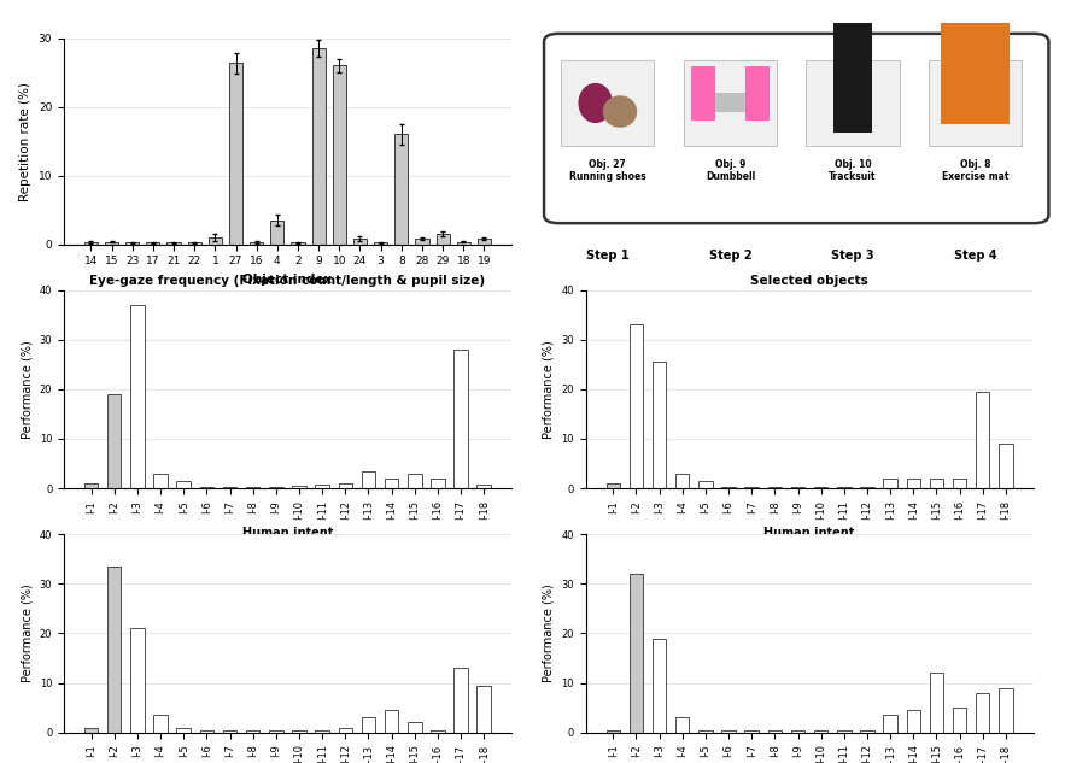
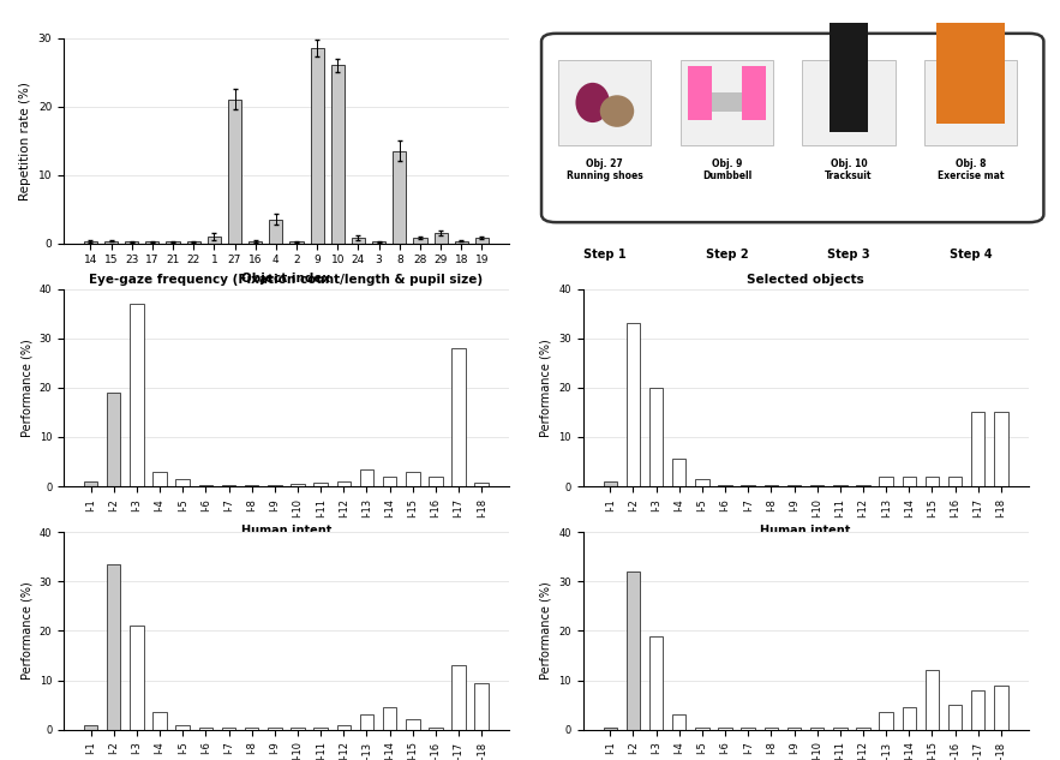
27: 26.4 -> 21.0
8: 16.0 -> 13.5
Selected objects/I-3: 25.5 -> 20.0
Selected objects/I-4: 3.0 -> 5.5
Selected objects/I-17: 19.5 -> 15.0
Selected objects/I-18: 9.0 -> 15.0
